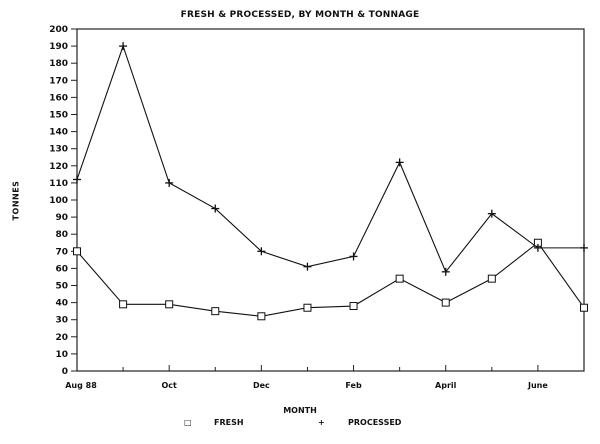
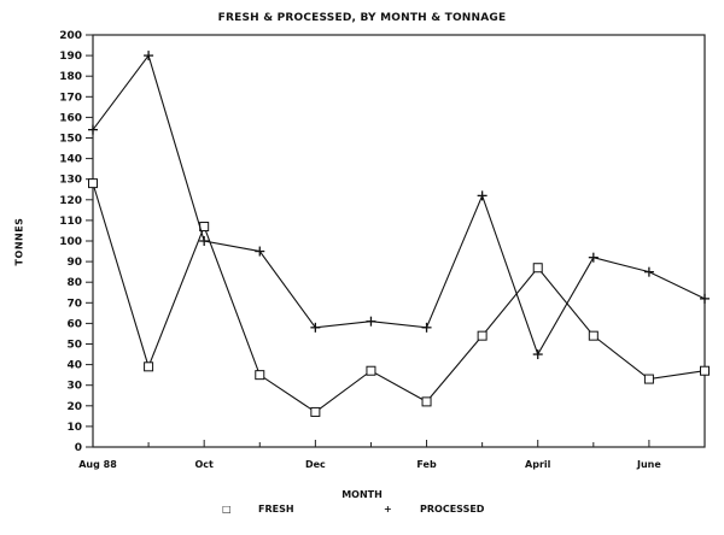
FRESH/Aug 88: 70 -> 128
PROCESSED/Aug 88: 112 -> 154
FRESH/Oct: 39 -> 107
PROCESSED/Oct: 110 -> 100
FRESH/Dec: 32 -> 17
PROCESSED/Dec: 70 -> 58
FRESH/Feb: 38 -> 22
PROCESSED/Feb: 67 -> 58
FRESH/April: 40 -> 87
PROCESSED/April: 58 -> 45
FRESH/June: 75 -> 33
PROCESSED/June: 72 -> 85
